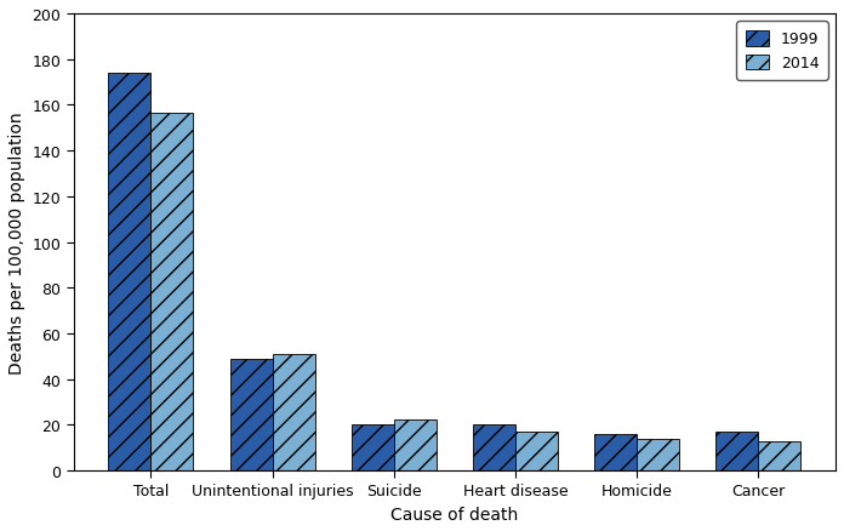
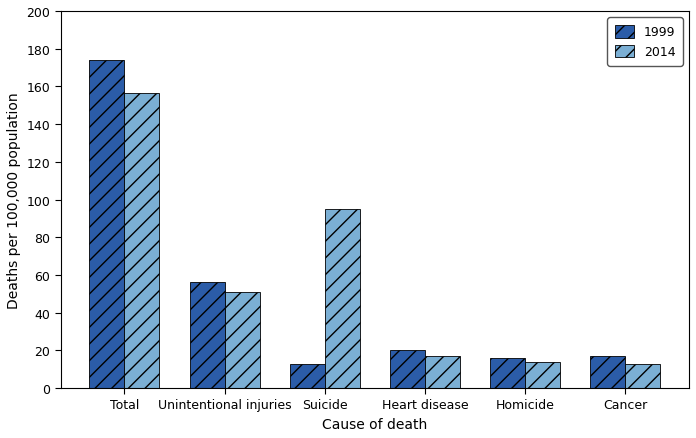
1999/Unintentional injuries: 49 -> 56
1999/Suicide: 20 -> 13
2014/Suicide: 22 -> 95
